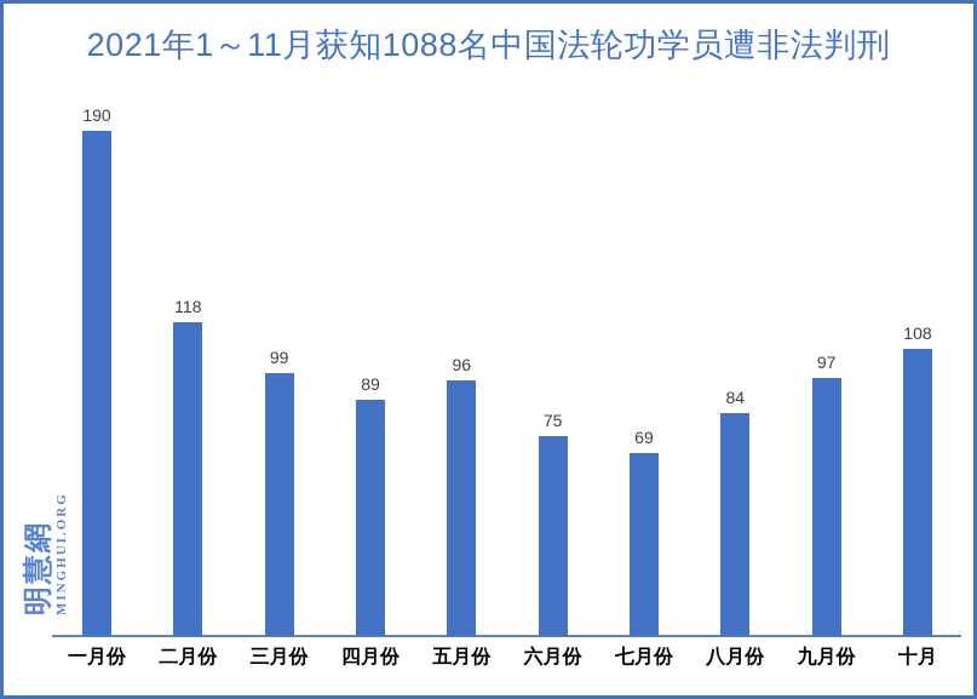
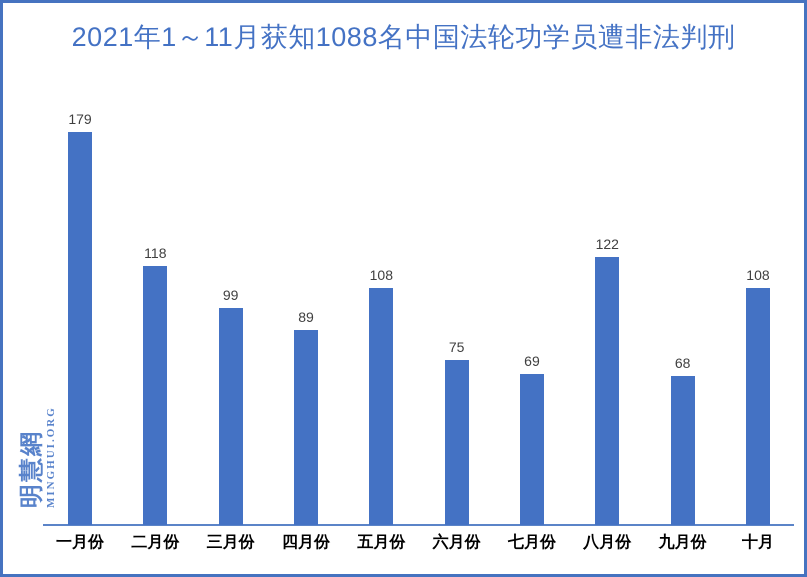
一月份: 190 -> 179
五月份: 96 -> 108
八月份: 84 -> 122
九月份: 97 -> 68
